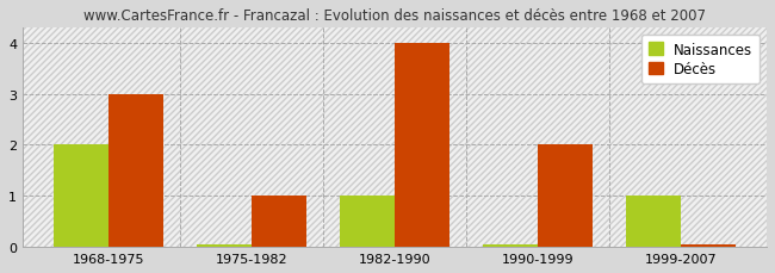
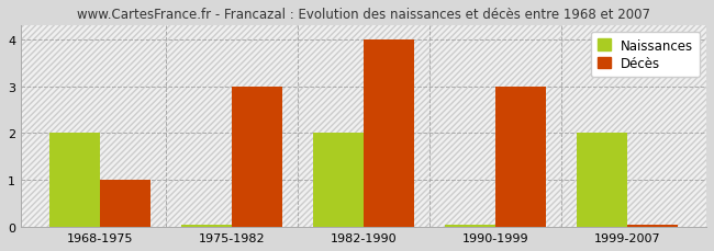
Décès/1968-1975: 3 -> 1
Décès/1975-1982: 1 -> 3
Naissances/1982-1990: 1 -> 2
Décès/1990-1999: 2 -> 3
Naissances/1999-2007: 1 -> 2
